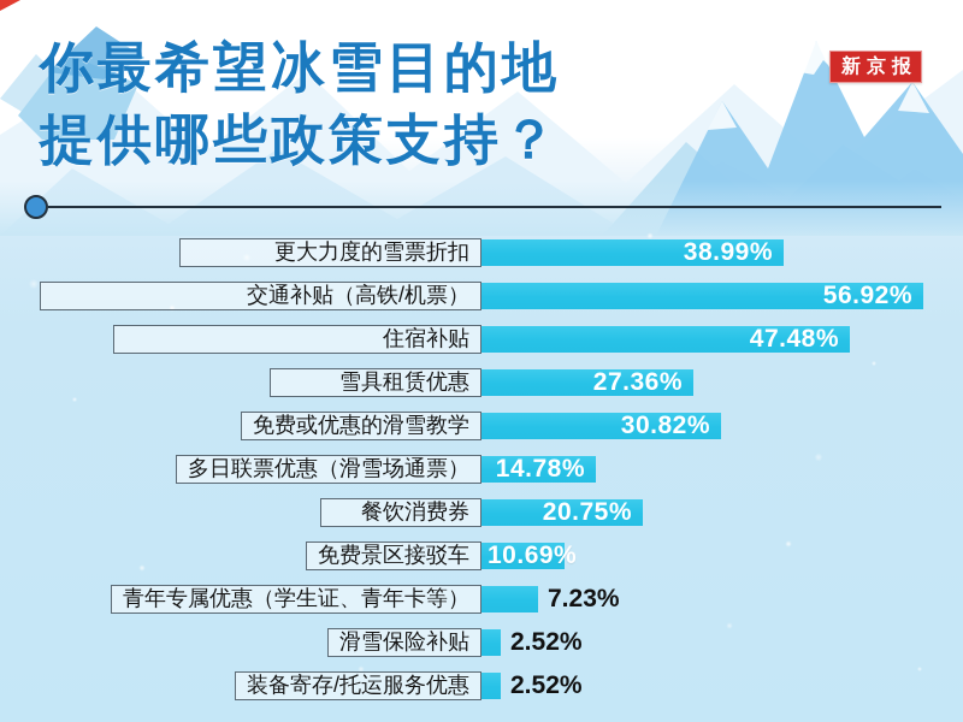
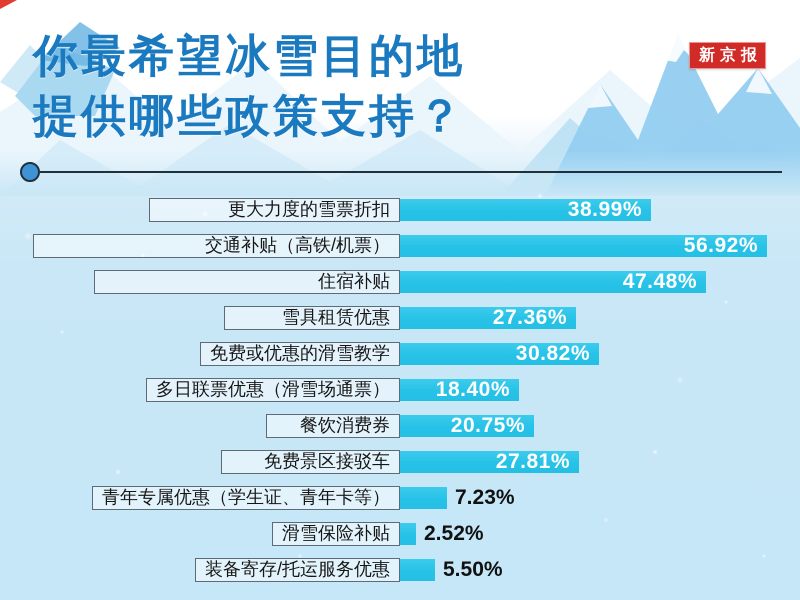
多日联票优惠（滑雪场通票）: 14.78% -> 18.40%
免费景区接驳车: 10.69% -> 27.81%
装备寄存/托运服务优惠: 2.52% -> 5.50%
